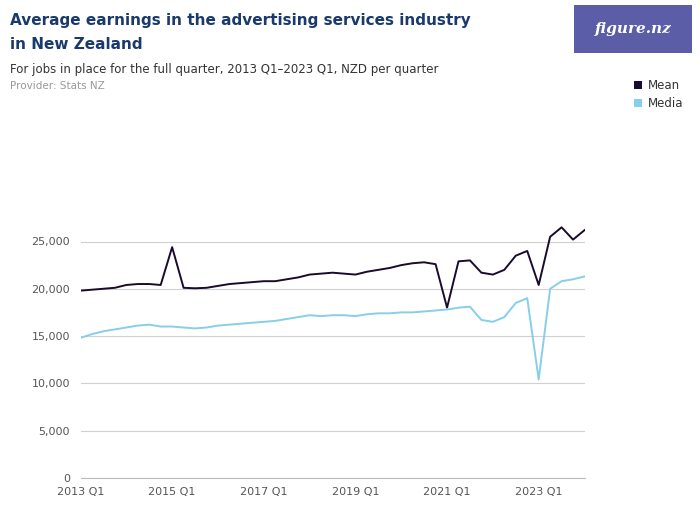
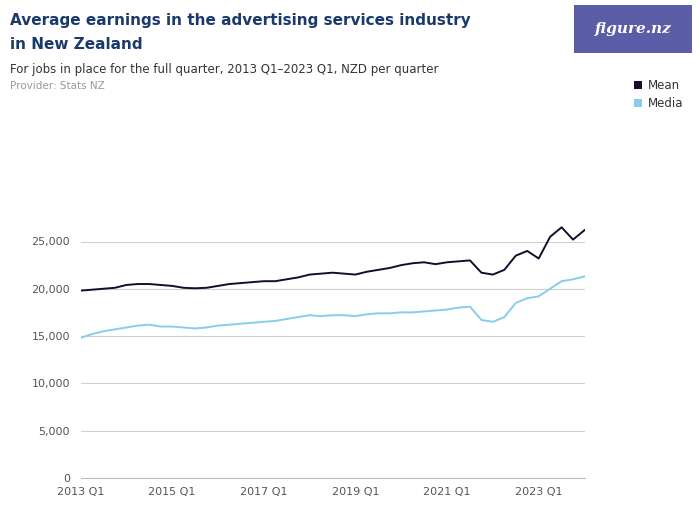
Mean/2015 Q1: 24,400 -> 20,300
Mean/2021 Q1: 18,000 -> 22,800
Mean/2023 Q1: 20,400 -> 23,200
Media/2023 Q1: 10,400 -> 19,200
